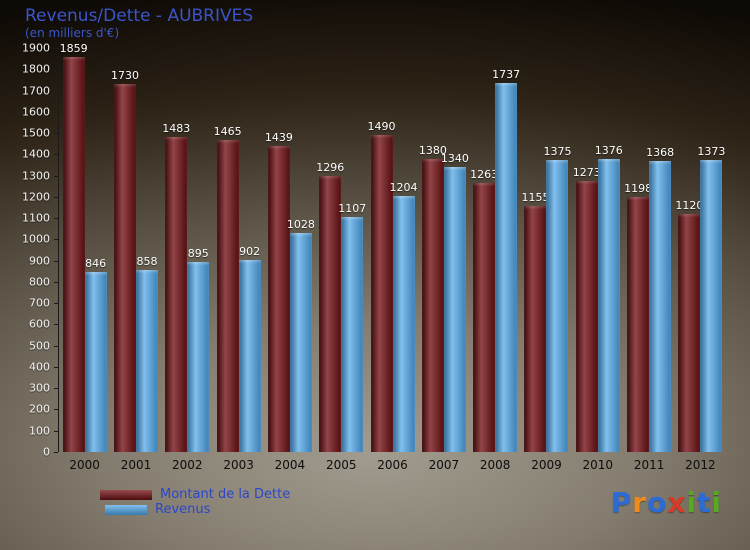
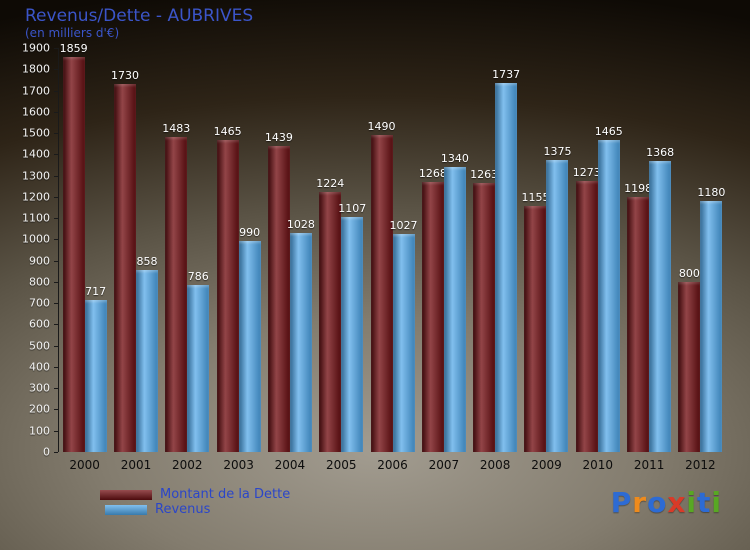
Revenus/2000: 846 -> 717
Revenus/2002: 895 -> 786
Revenus/2003: 902 -> 990
Montant de la Dette/2005: 1296 -> 1224
Revenus/2006: 1204 -> 1027
Montant de la Dette/2007: 1380 -> 1268
Revenus/2010: 1376 -> 1465
Montant de la Dette/2012: 1120 -> 800
Revenus/2012: 1373 -> 1180
